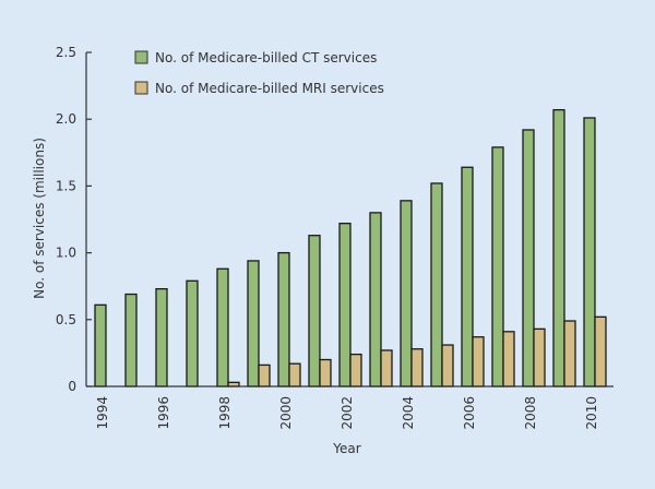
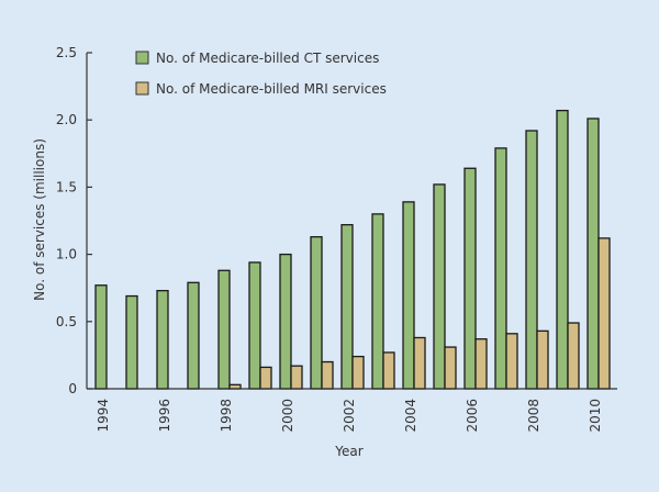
No. of Medicare-billed CT services/1994: 0.61 -> 0.77
No. of Medicare-billed MRI services/2004: 0.28 -> 0.38
No. of Medicare-billed MRI services/2010: 0.52 -> 1.12
